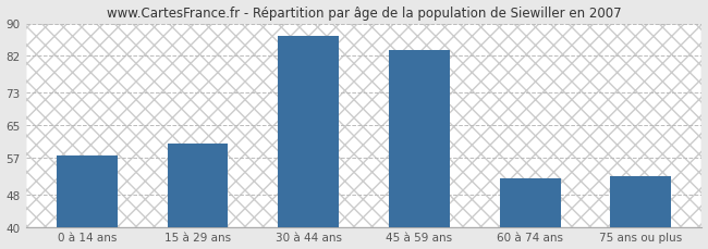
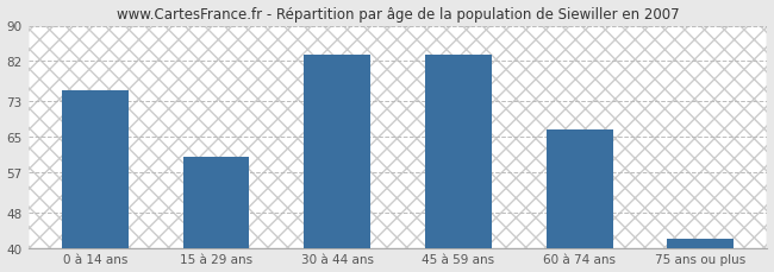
0 à 14 ans: 57.5 -> 75.5
30 à 44 ans: 87.0 -> 83.5
60 à 74 ans: 52.0 -> 66.5
75 ans ou plus: 52.5 -> 42.0
